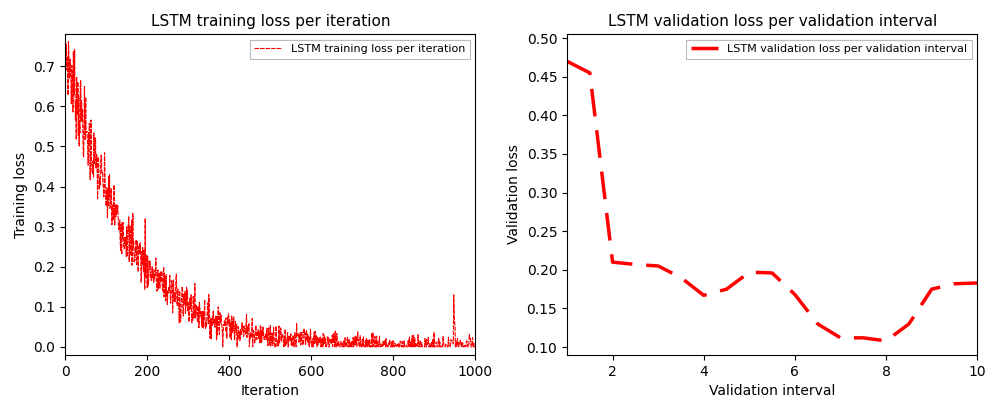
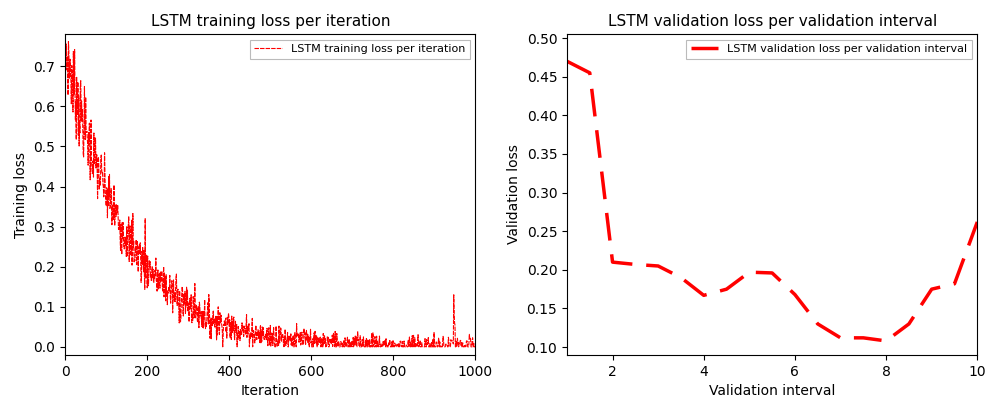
LSTM validation loss per validation interval/10: 0.183 -> 0.262
